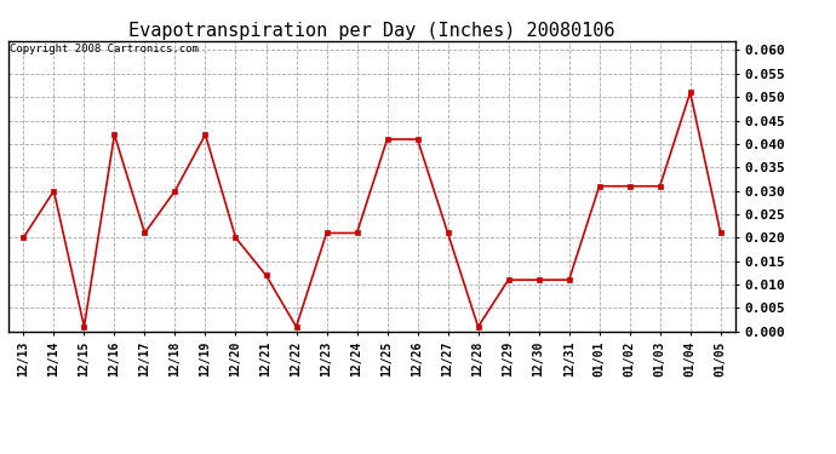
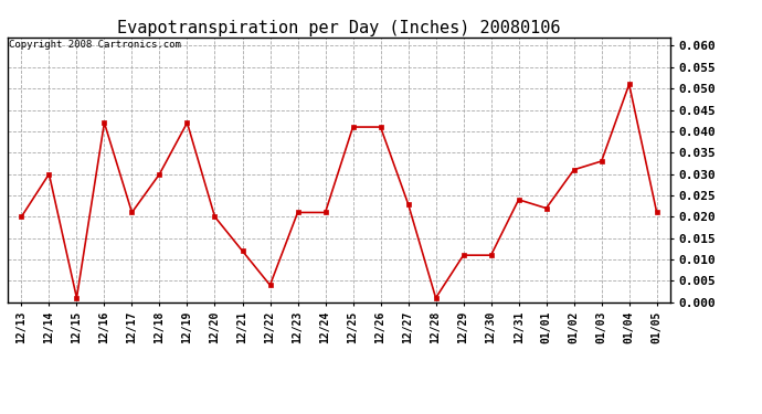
12/22: 0.001 -> 0.004
12/27: 0.021 -> 0.023
12/31: 0.011 -> 0.024
01/01: 0.031 -> 0.022
01/03: 0.031 -> 0.033
